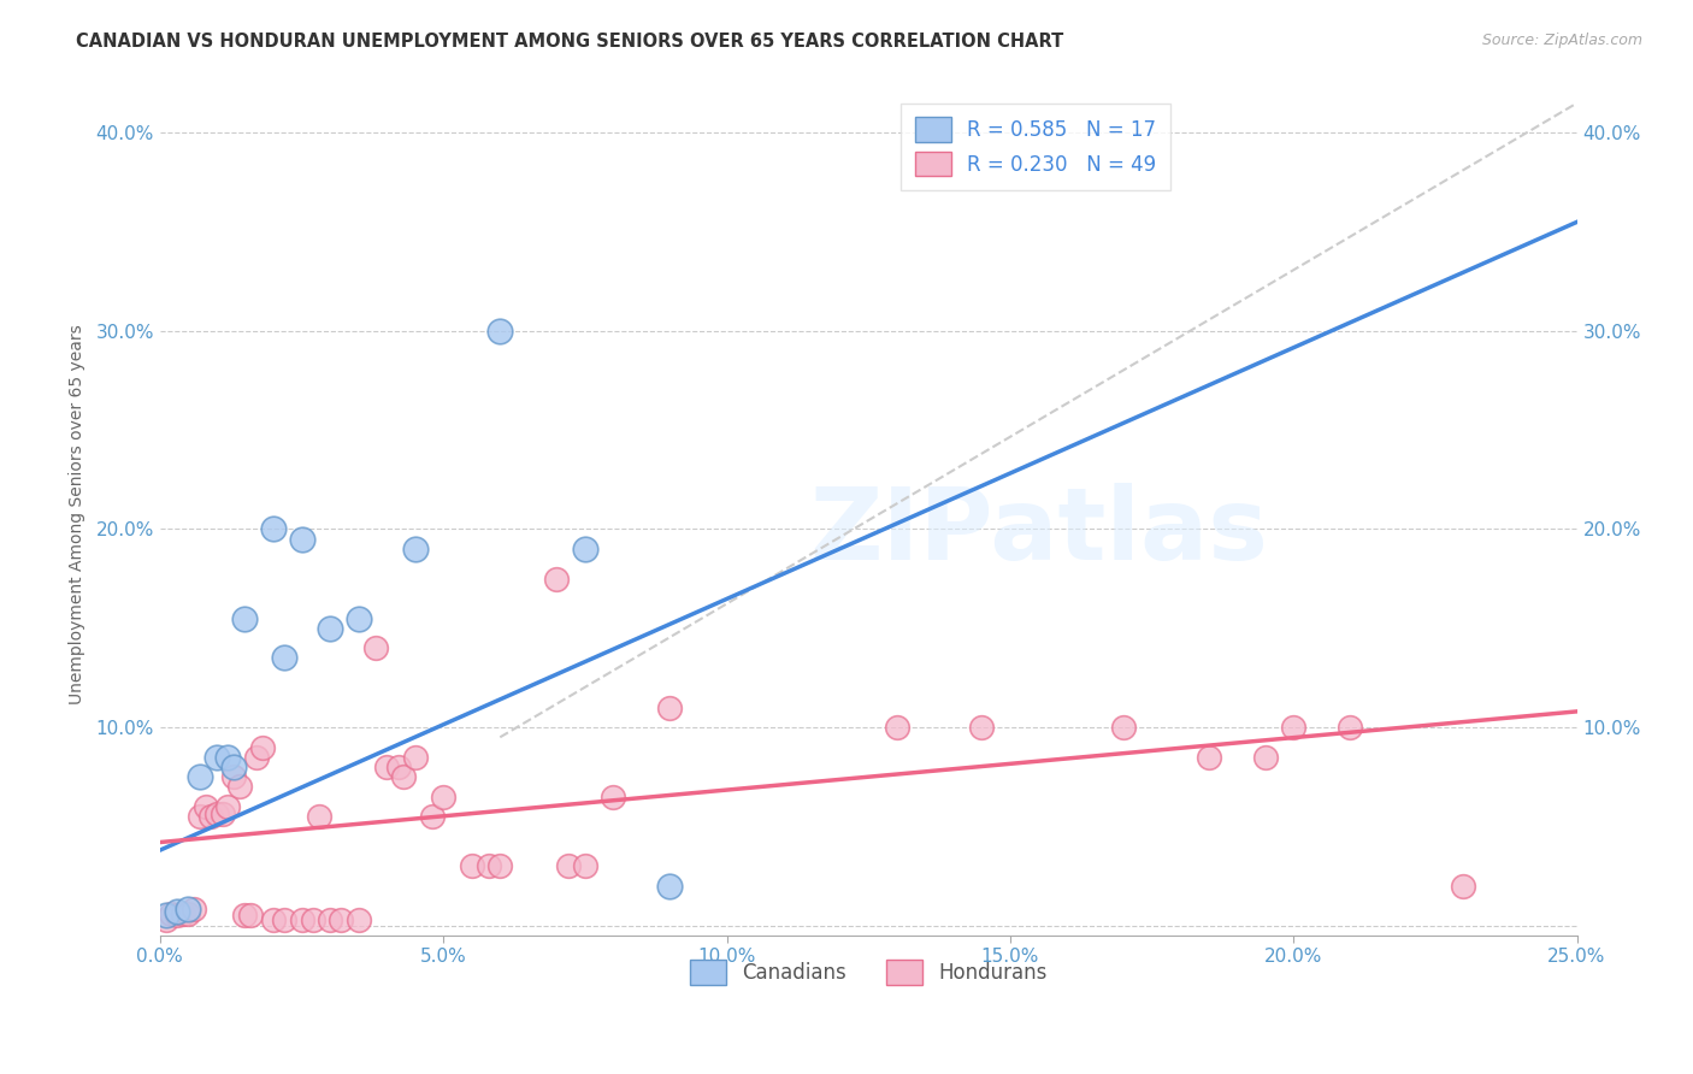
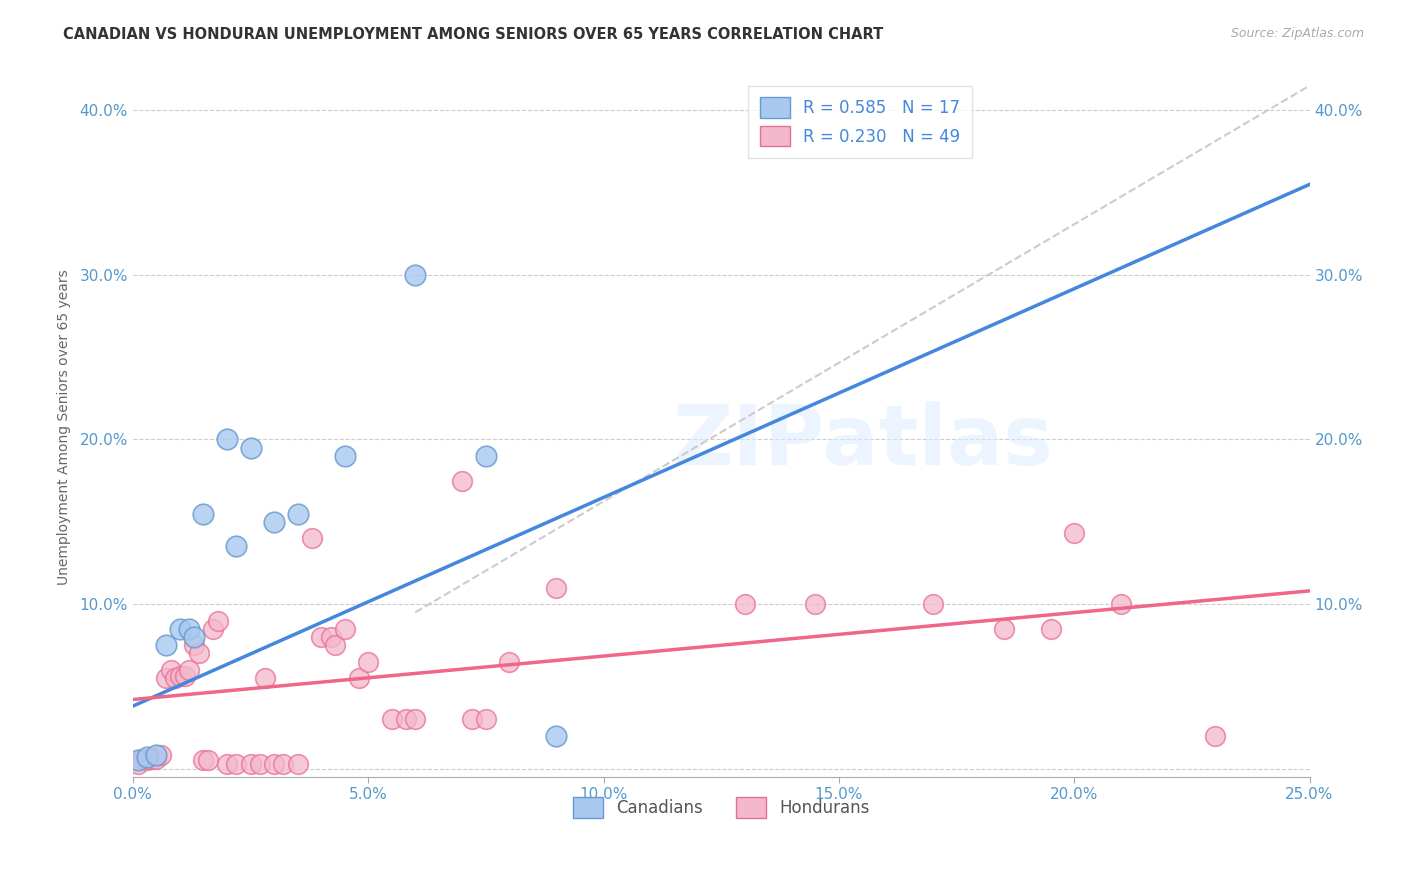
Hondurans/20.0%: 10.0% -> 14.3%
